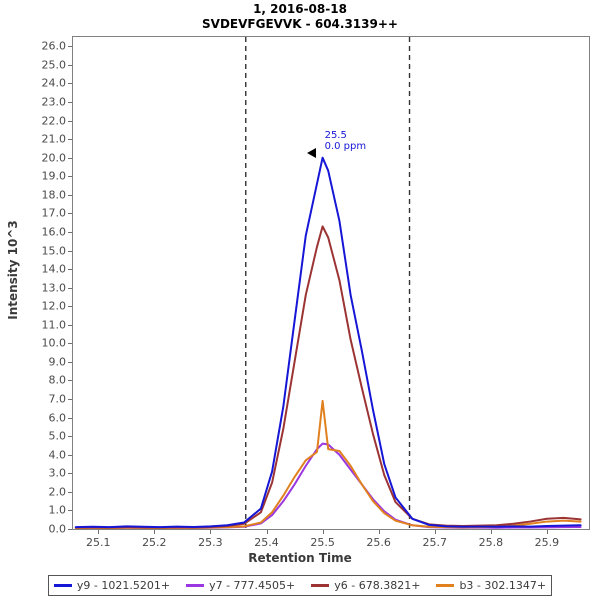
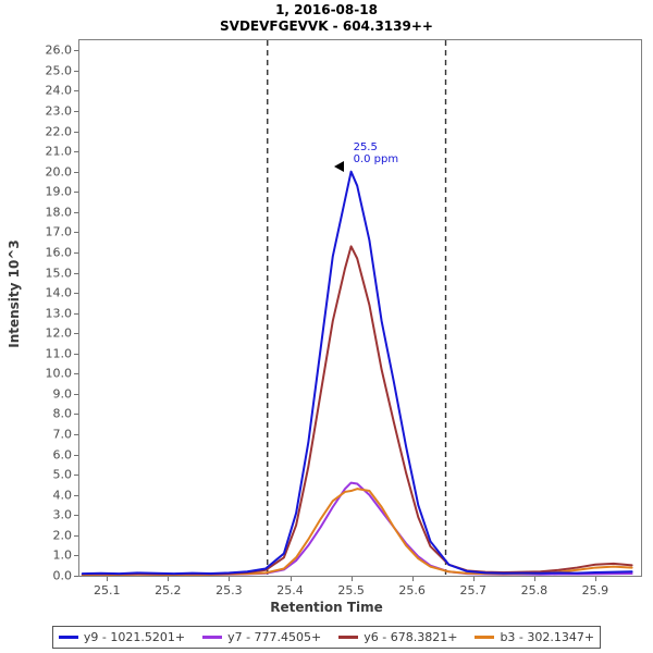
b3 - 302.1347+/25.5: 6.9 -> 4.2
